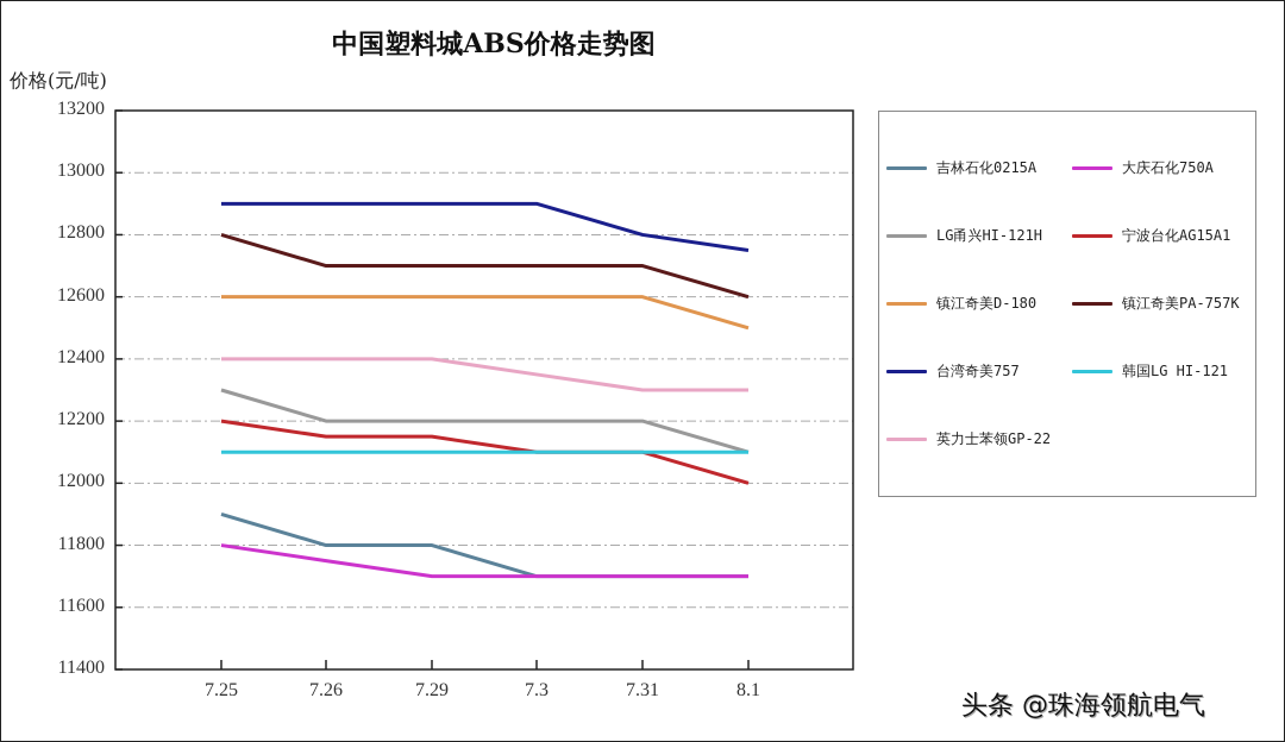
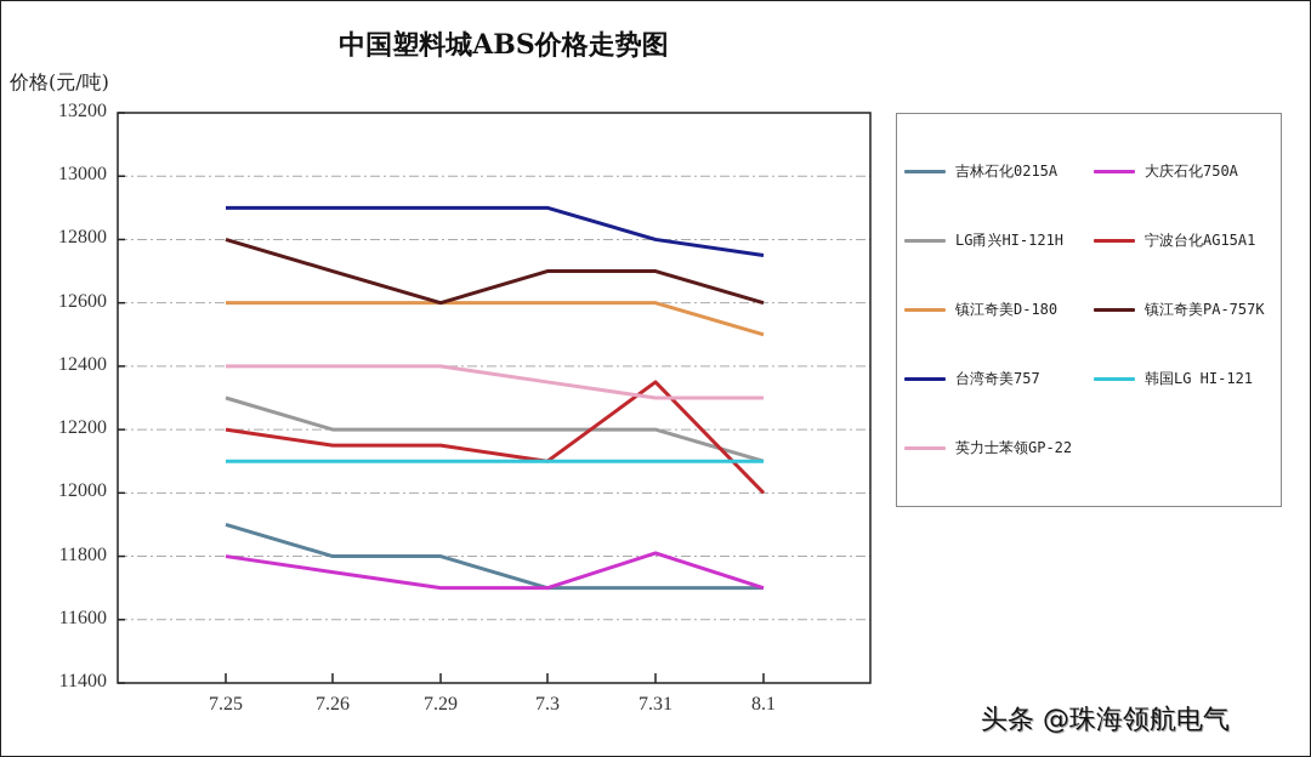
镇江奇美PA-757K/7.29: 12700 -> 12600
大庆石化750A/7.31: 11700 -> 11810
宁波台化AG15A1/7.31: 12100 -> 12350
